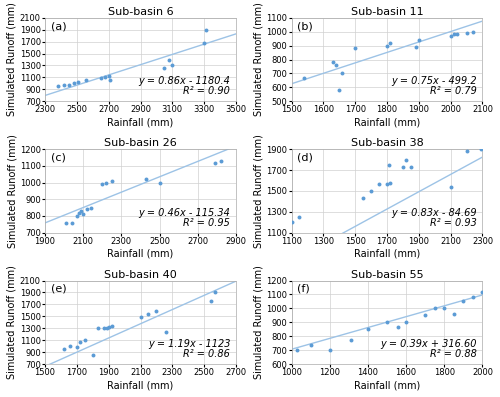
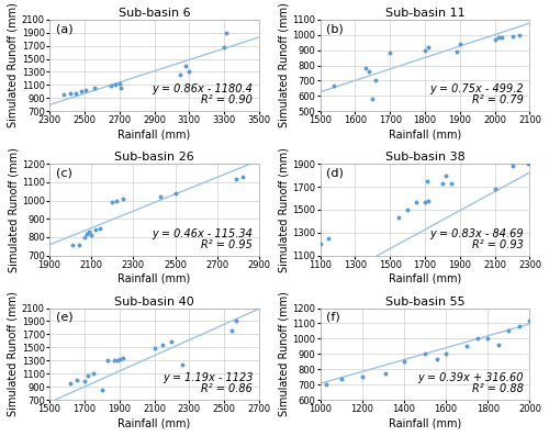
Sub-basin 26/2500: 1000 -> 1040
Sub-basin 38/2100: 1540 -> 1680
Sub-basin 55/1200: 700 -> 750
